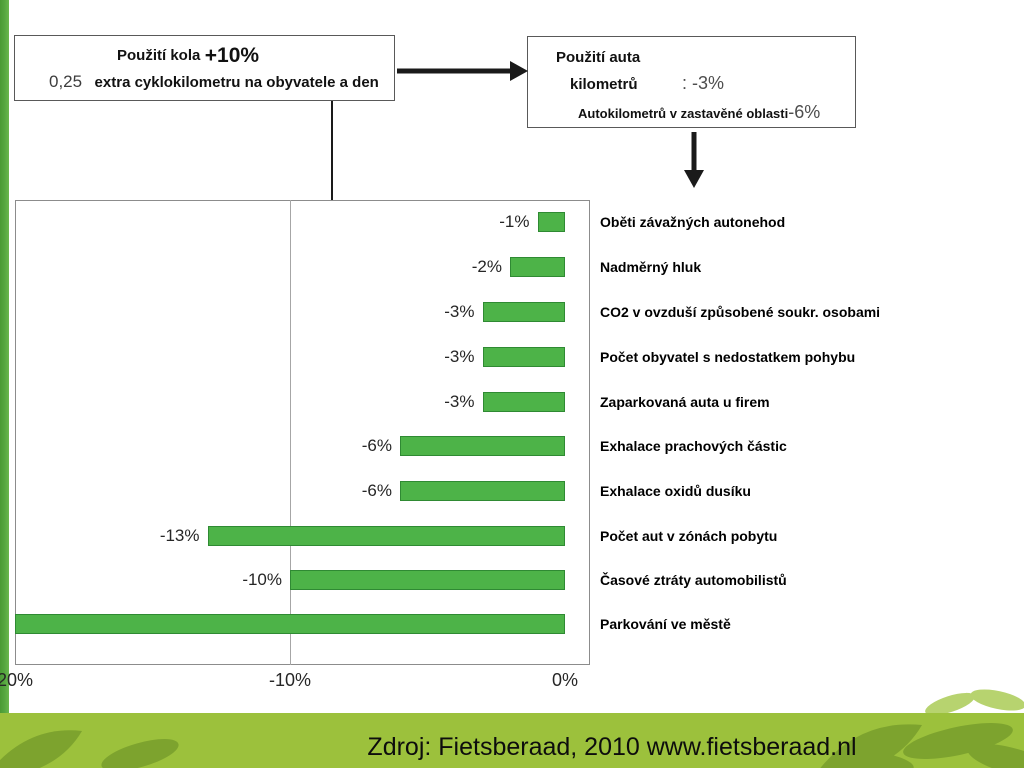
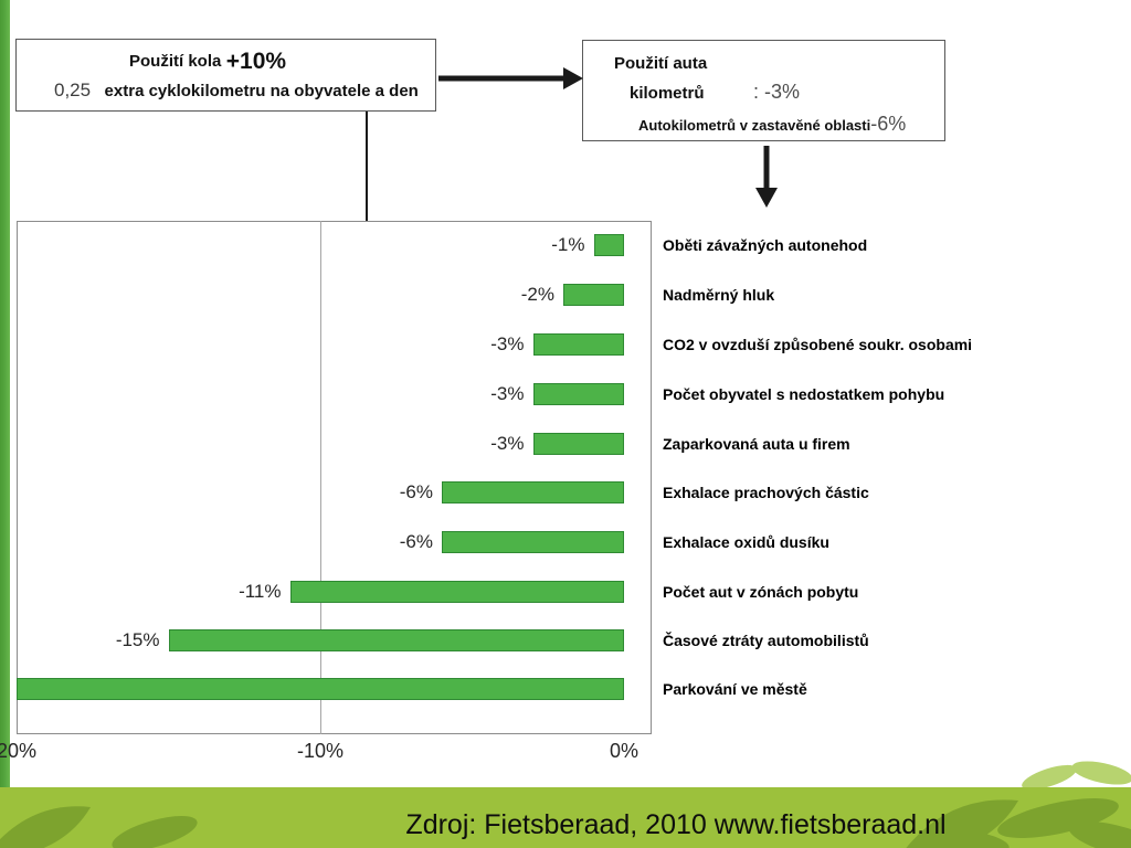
Počet aut v zónách pobytu: -13% -> -11%
Časové ztráty automobilistů: -10% -> -15%
